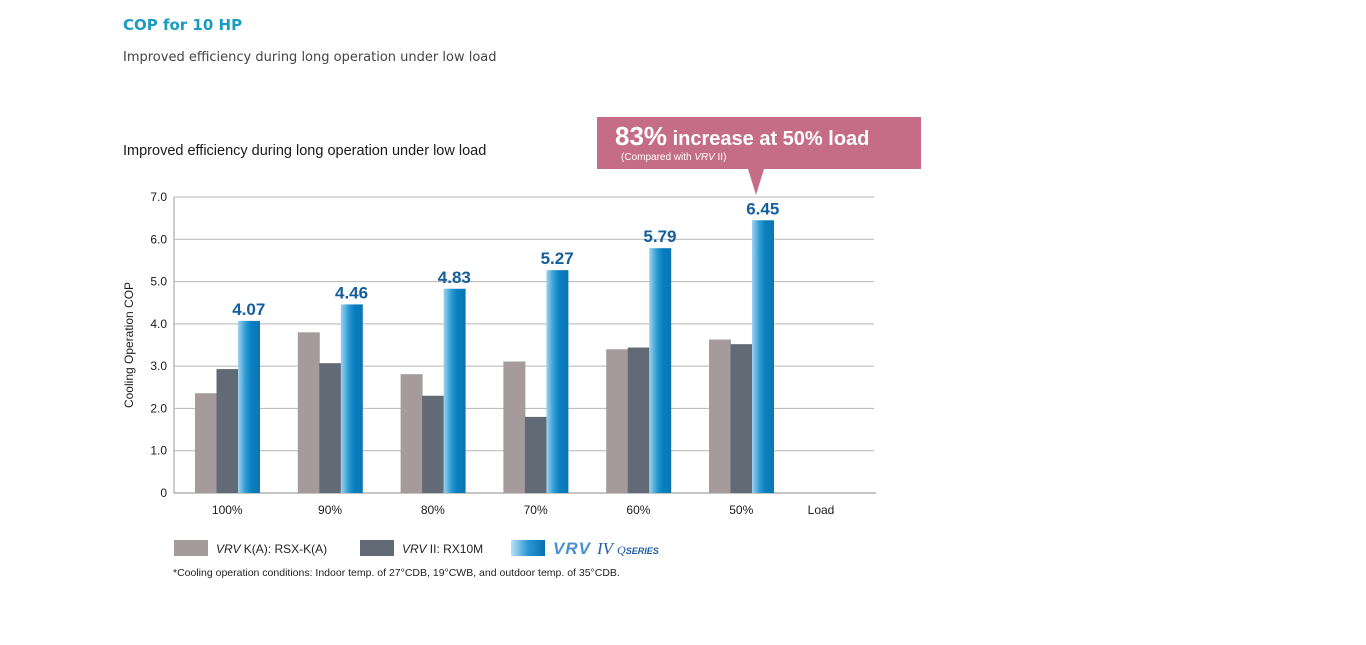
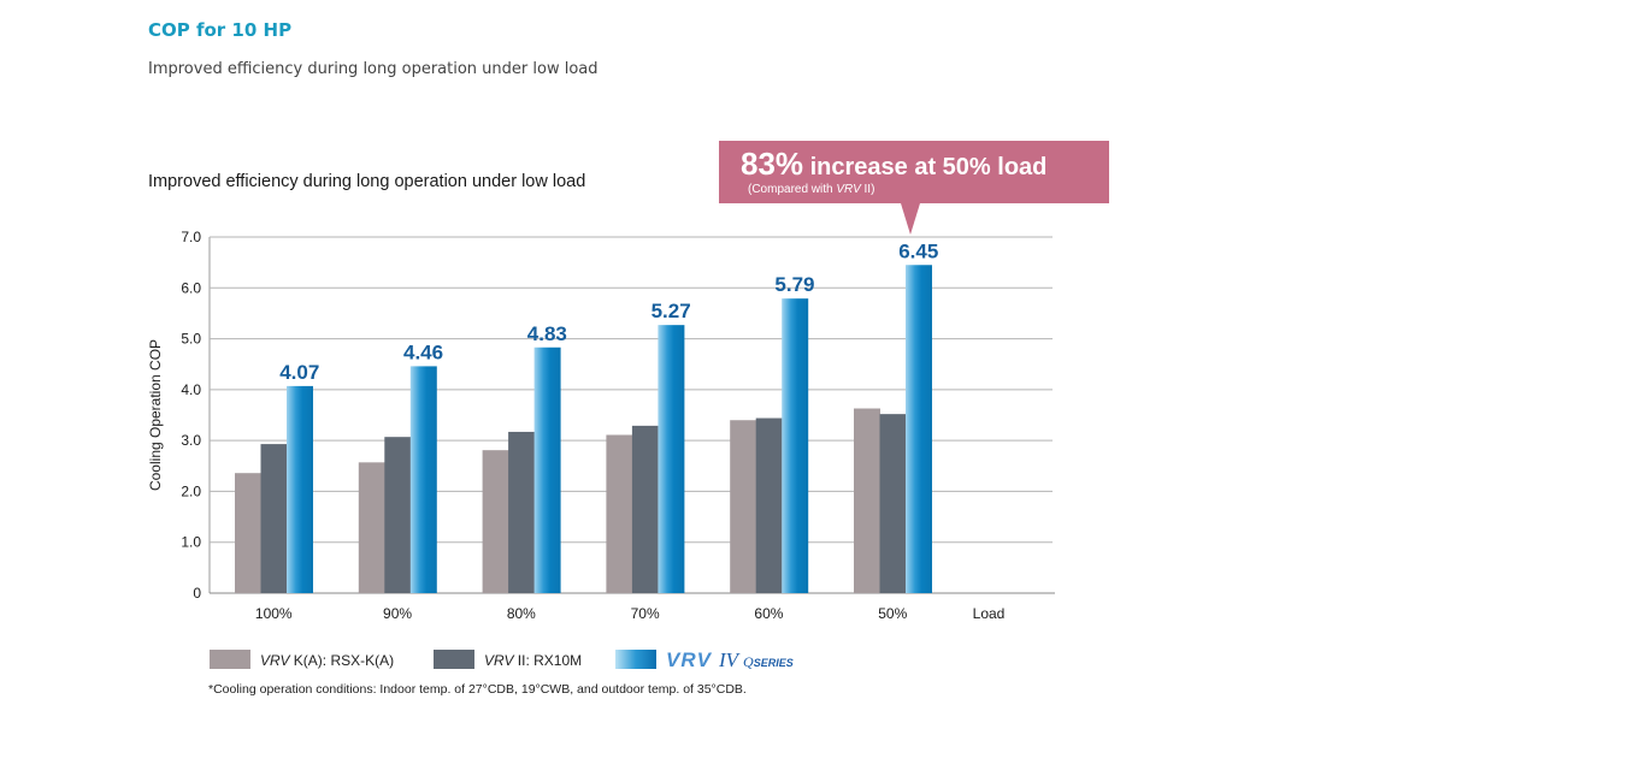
VRV K(A): RSX-K(A)/90%: 3.8 -> 2.6
VRV II: RX10M/80%: 2.3 -> 3.2
VRV II: RX10M/70%: 1.8 -> 3.3
